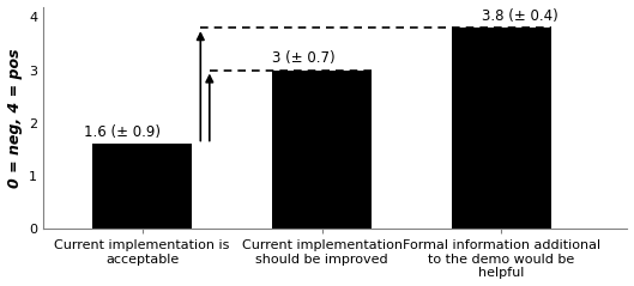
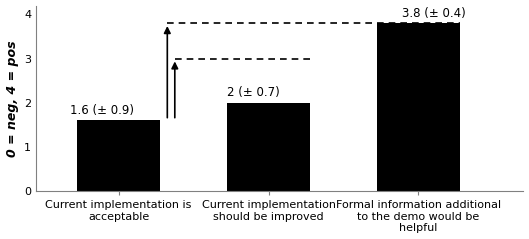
Current implementation should be improved: 3 -> 2
